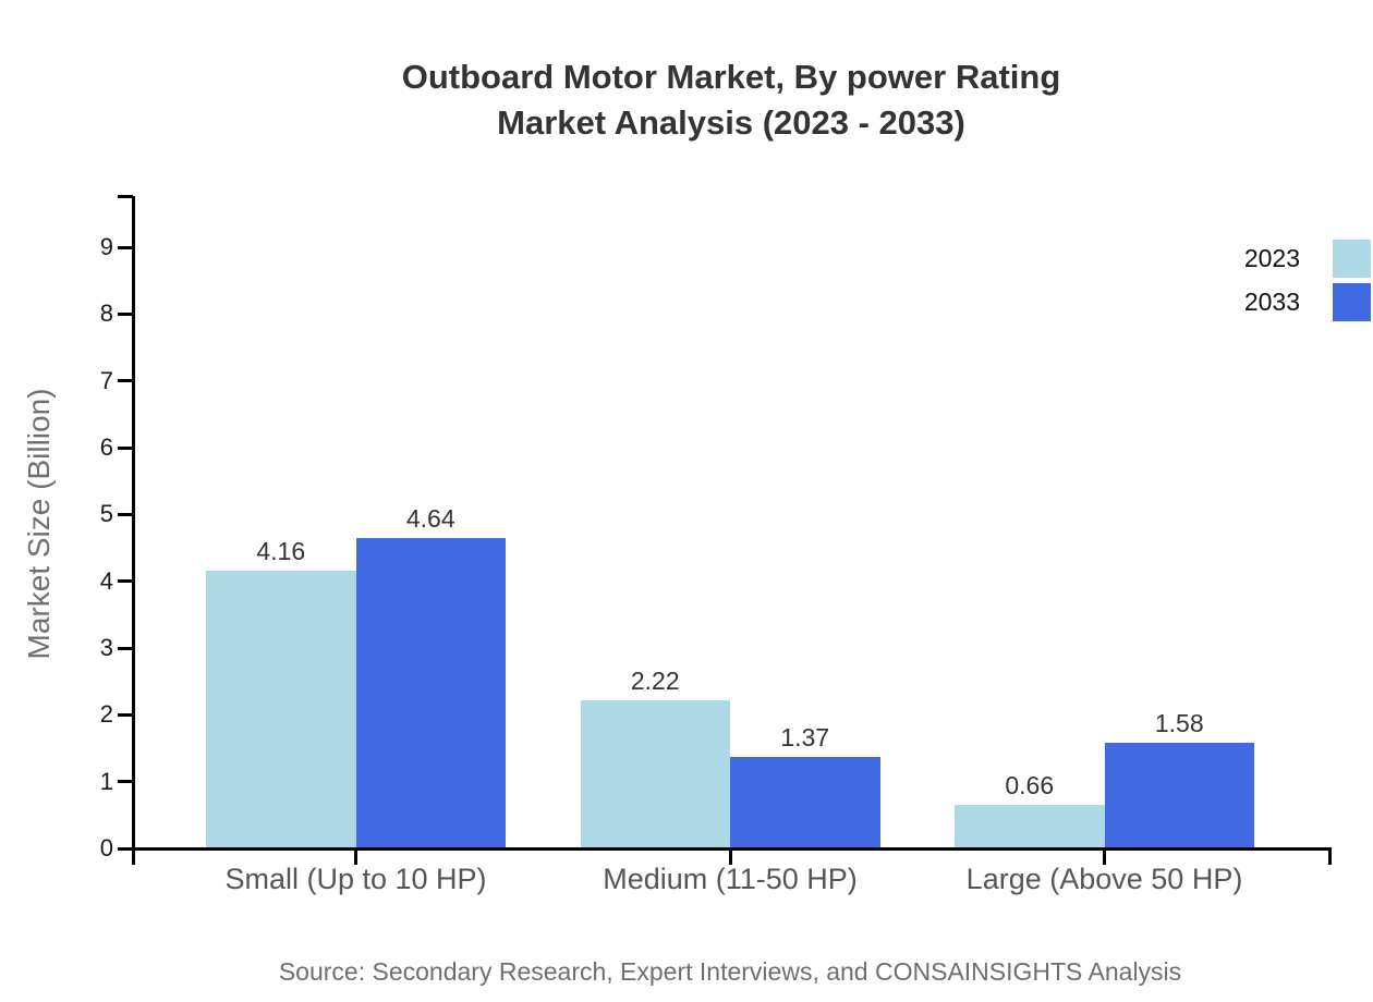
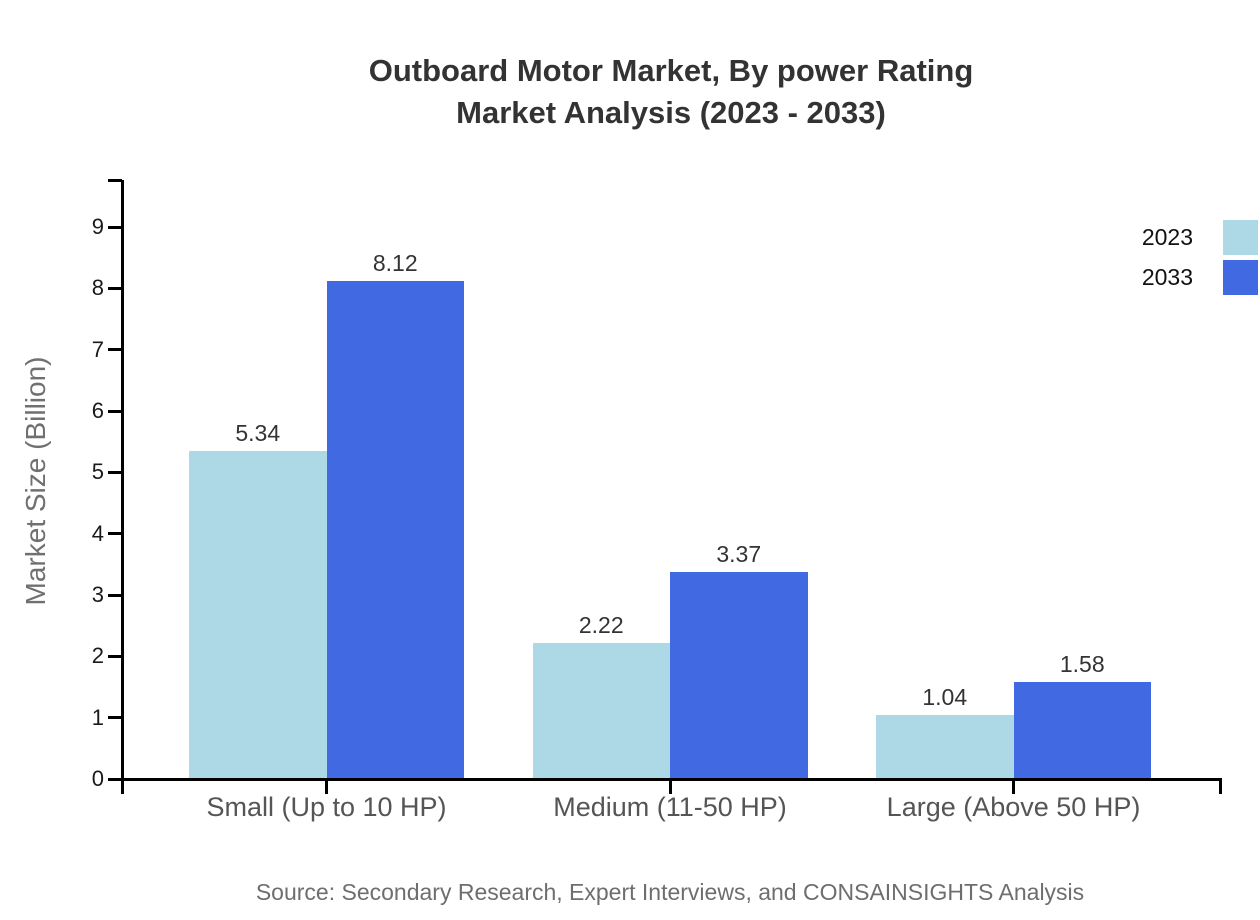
2023/Small (Up to 10 HP): 4.16 -> 5.34
2033/Small (Up to 10 HP): 4.64 -> 8.12
2033/Medium (11-50 HP): 1.37 -> 3.37
2023/Large (Above 50 HP): 0.66 -> 1.04
